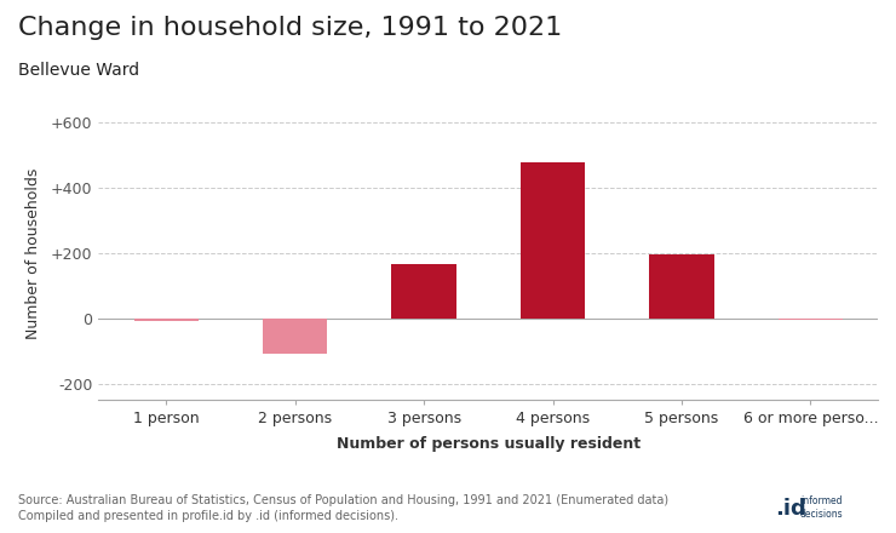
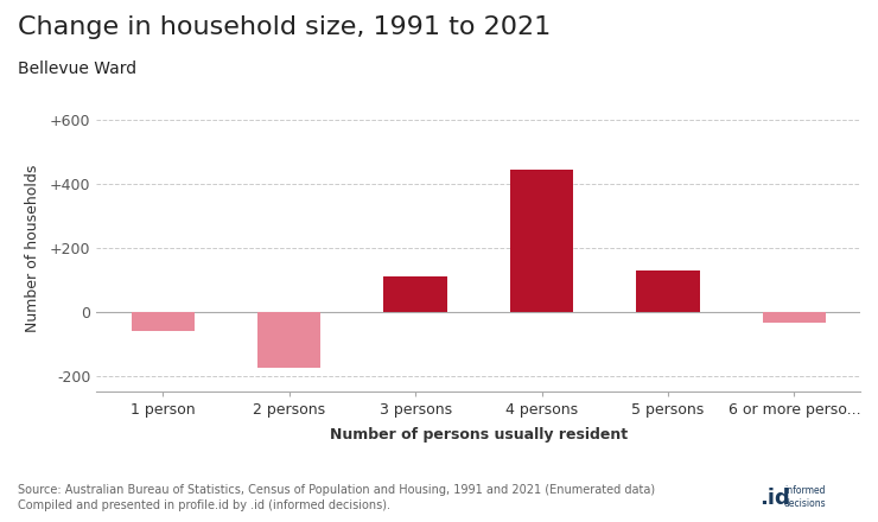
1 person: -10 -> -60
2 persons: -110 -> -175
3 persons: 165 -> 110
4 persons: 480 -> 445
5 persons: 195 -> 130
6 or more perso...: -5 -> -35
